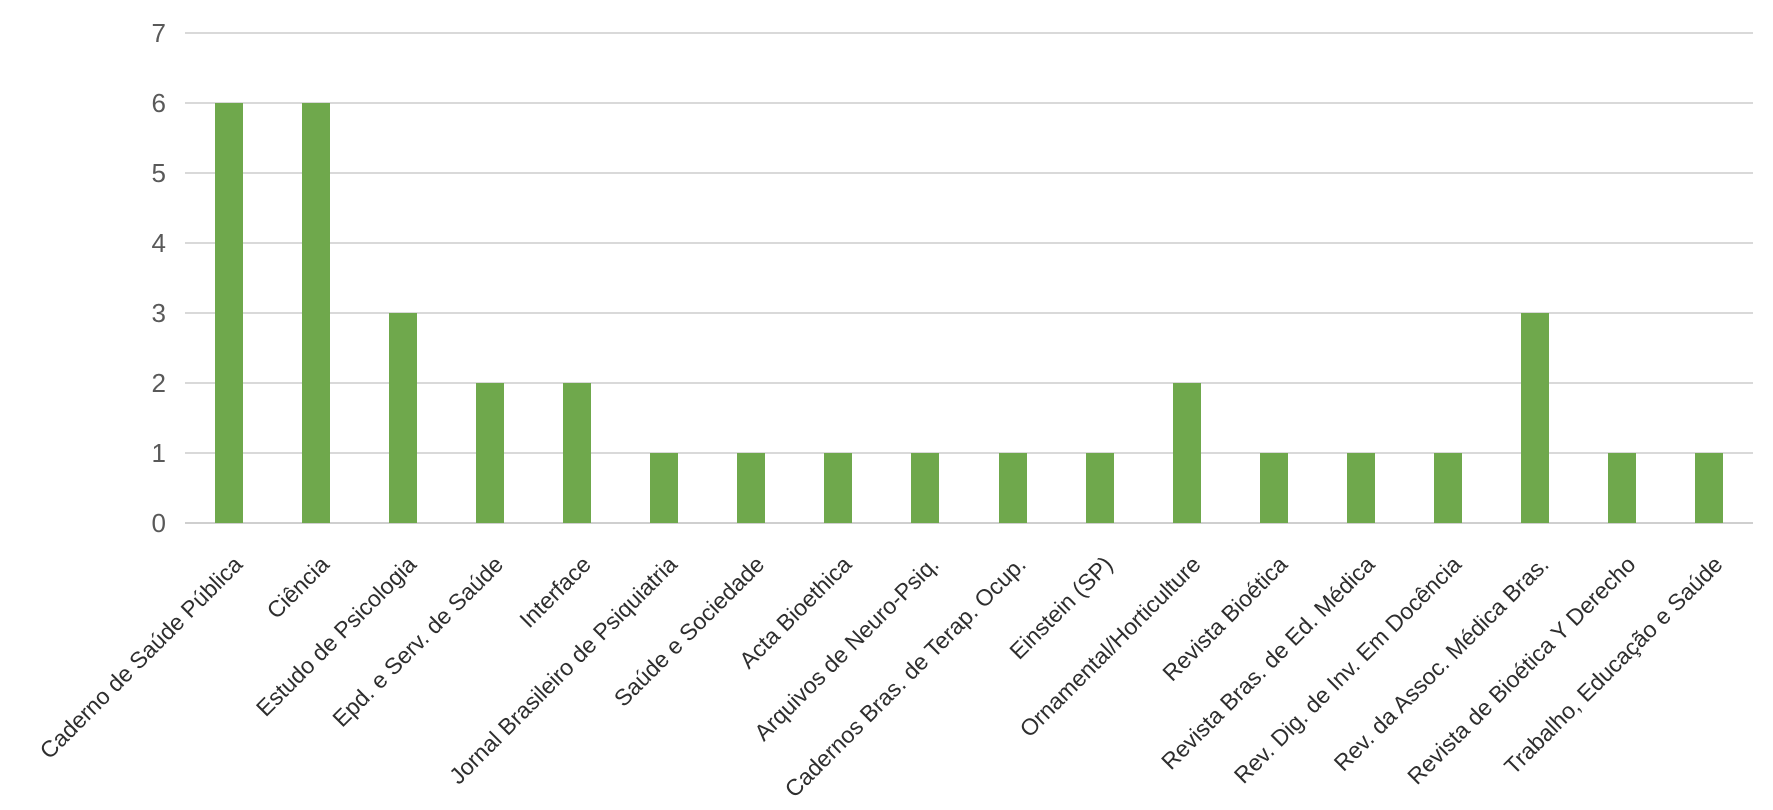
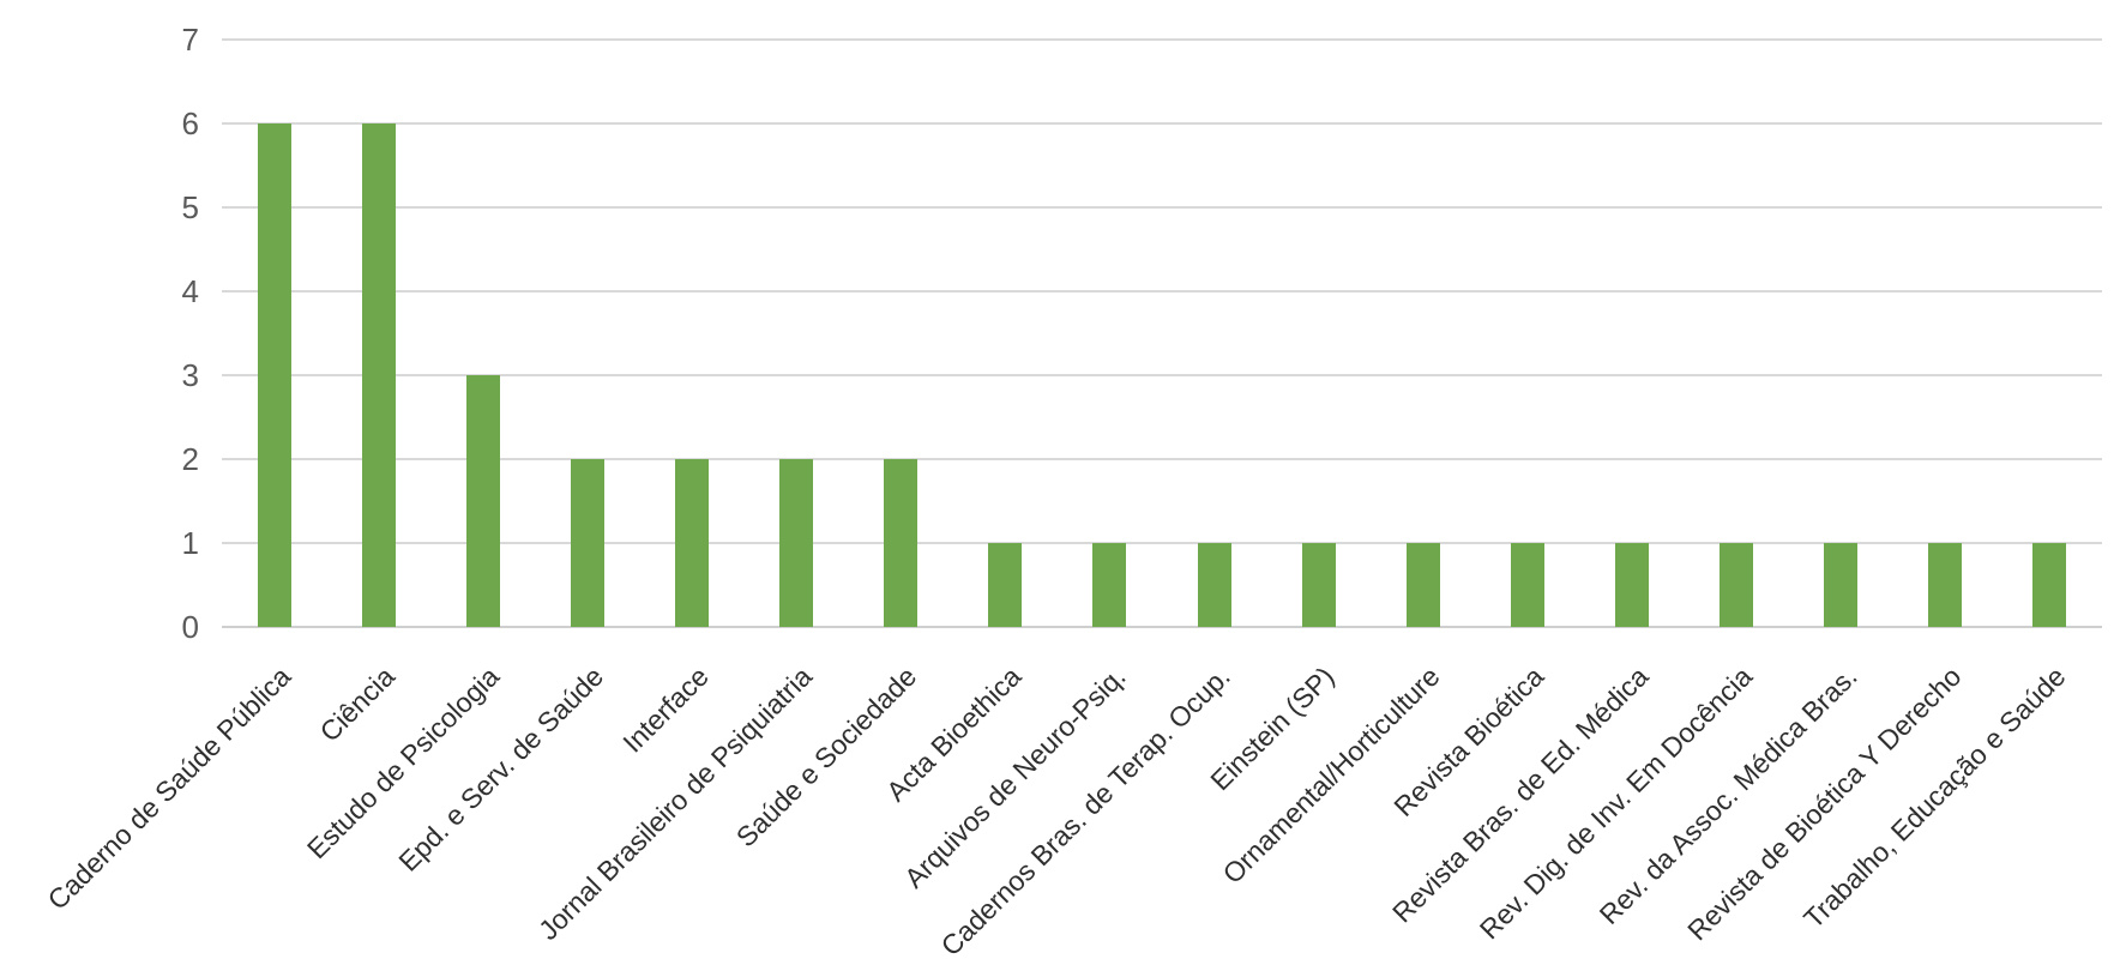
Jornal Brasileiro de Psiquiatria: 1 -> 2
Saúde e Sociedade: 1 -> 2
Ornamental/Horticulture: 2 -> 1
Rev. da Assoc. Médica Bras.: 3 -> 1
